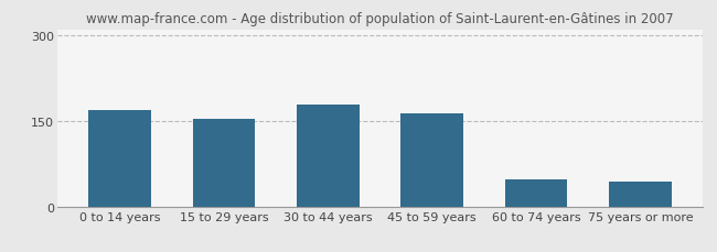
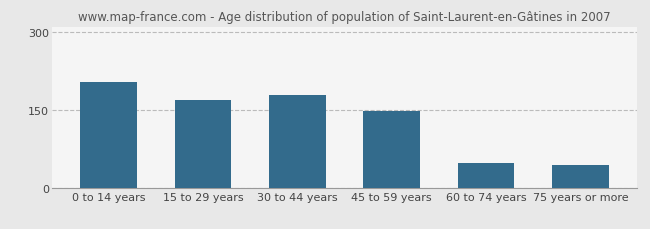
0 to 14 years: 168 -> 204
15 to 29 years: 153 -> 168
45 to 59 years: 163 -> 148
